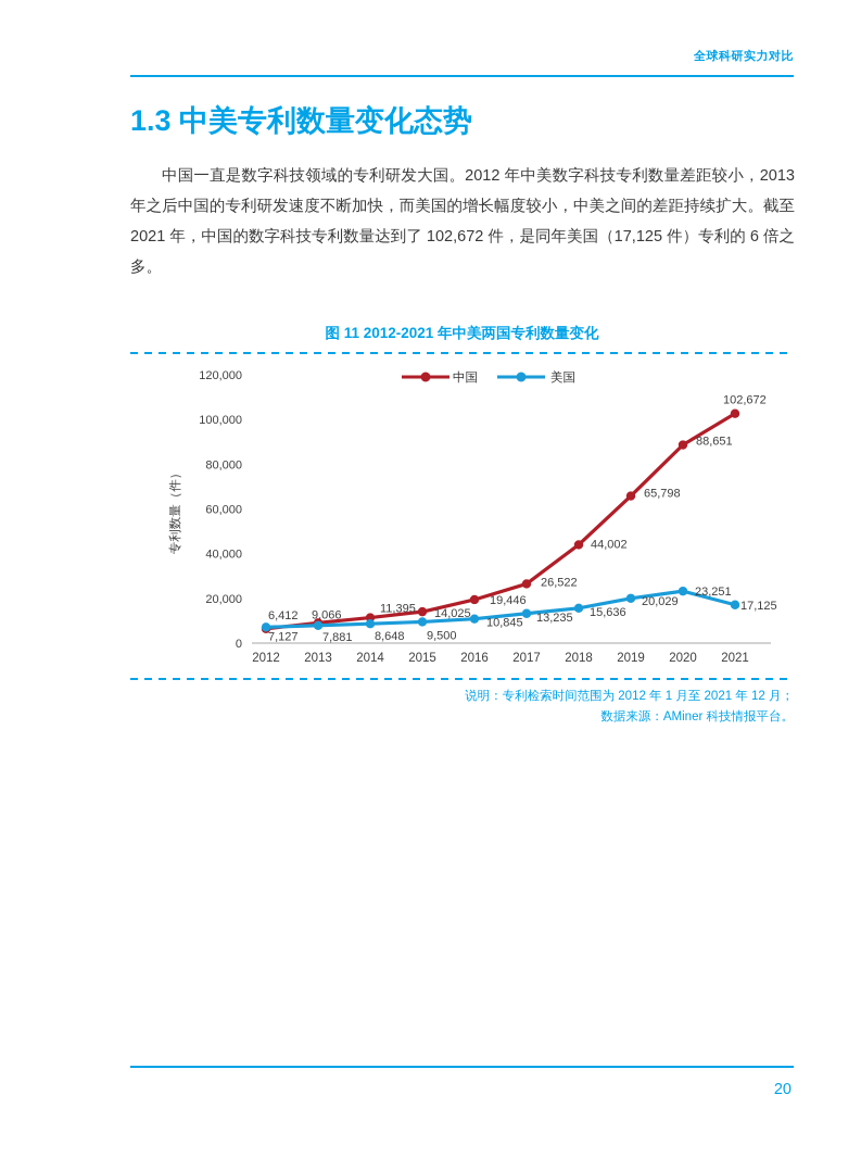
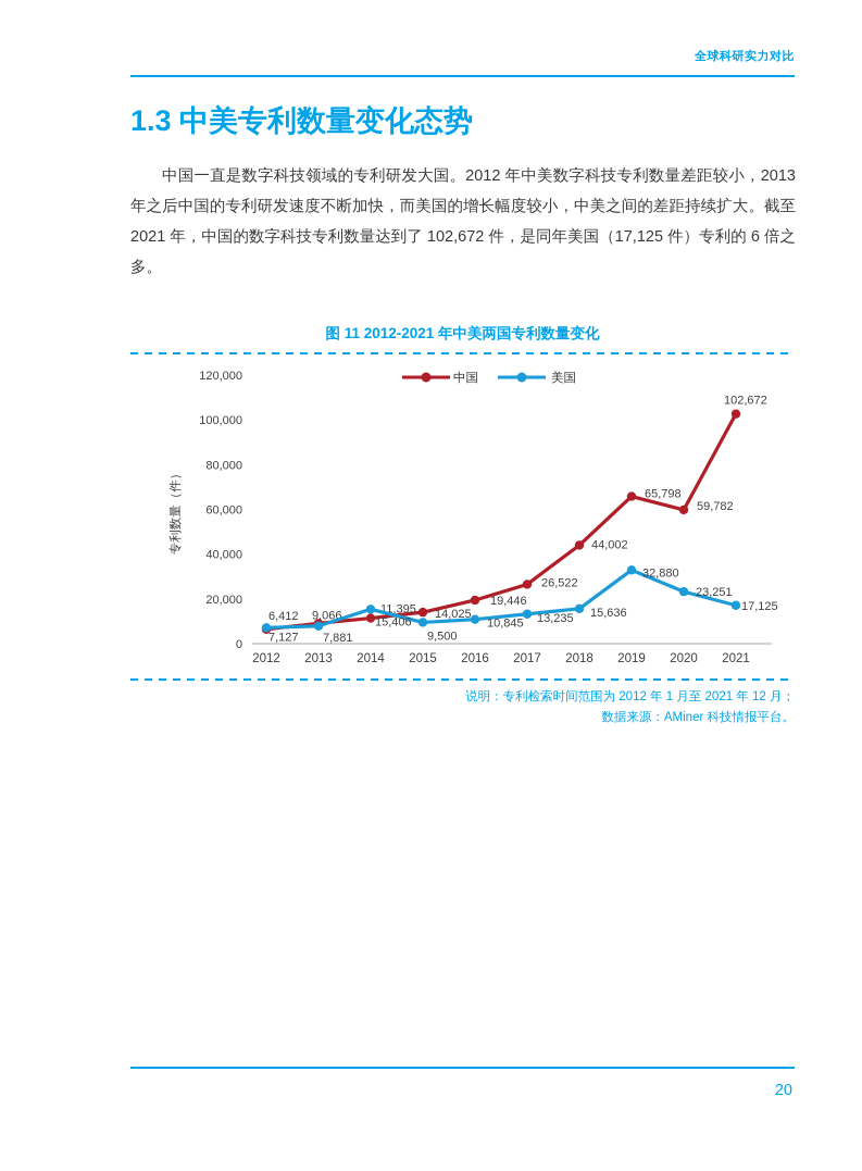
美国/2014: 8,648 -> 15,406
美国/2019: 20,029 -> 32,880
中国/2020: 88,651 -> 59,782
